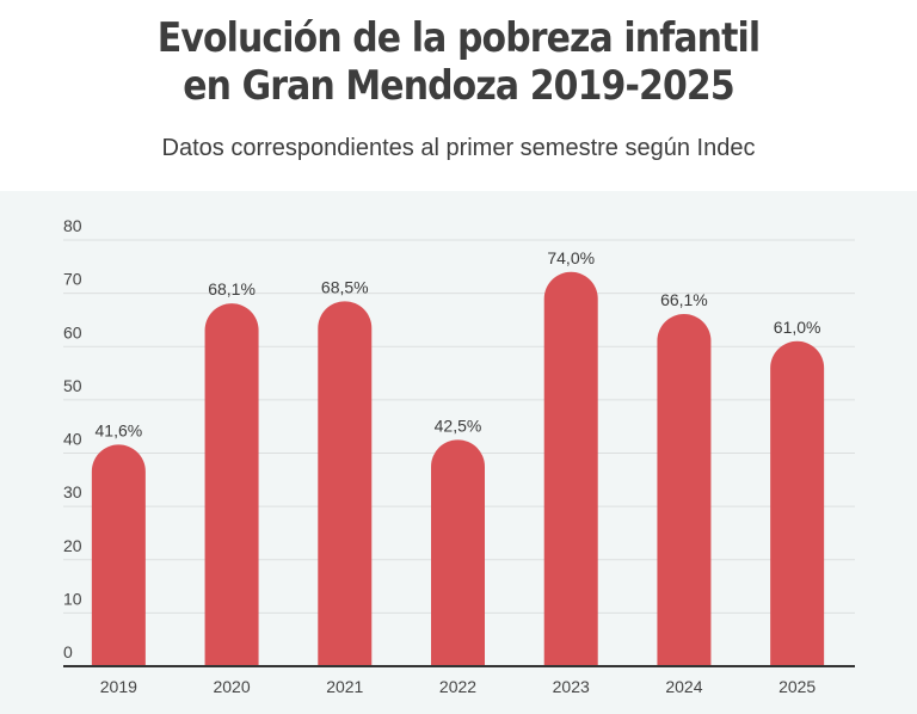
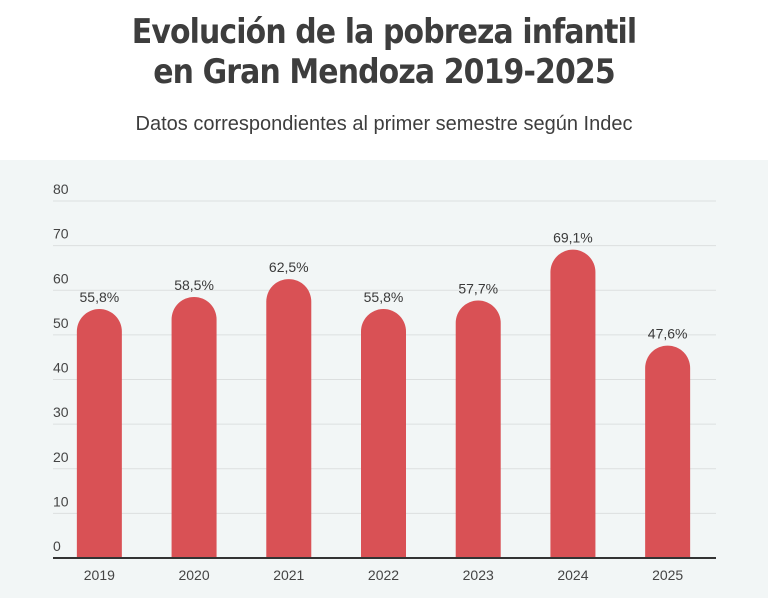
2019: 41,6% -> 55,8%
2020: 68,1% -> 58,5%
2021: 68,5% -> 62,5%
2022: 42,5% -> 55,8%
2023: 74,0% -> 57,7%
2024: 66,1% -> 69,1%
2025: 61,0% -> 47,6%
